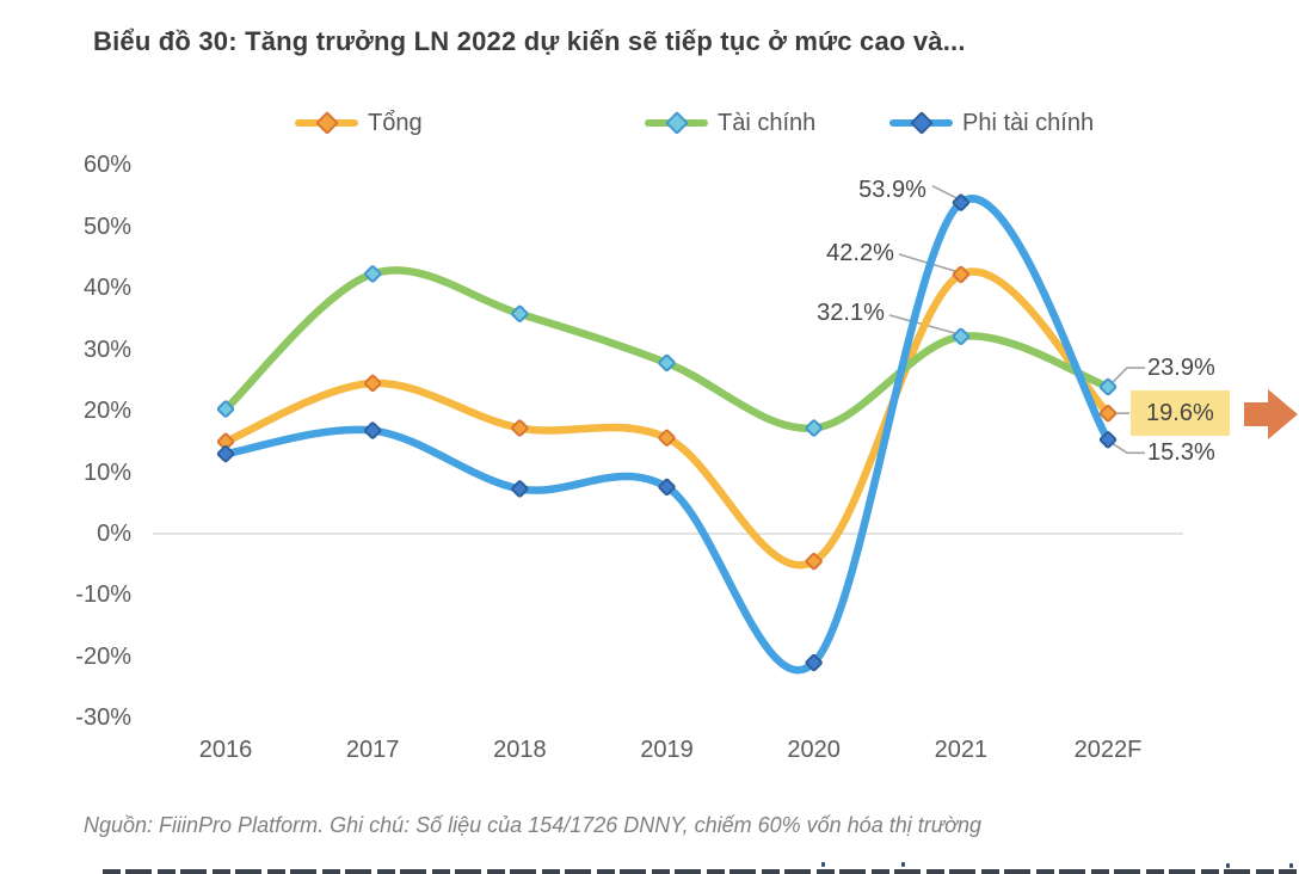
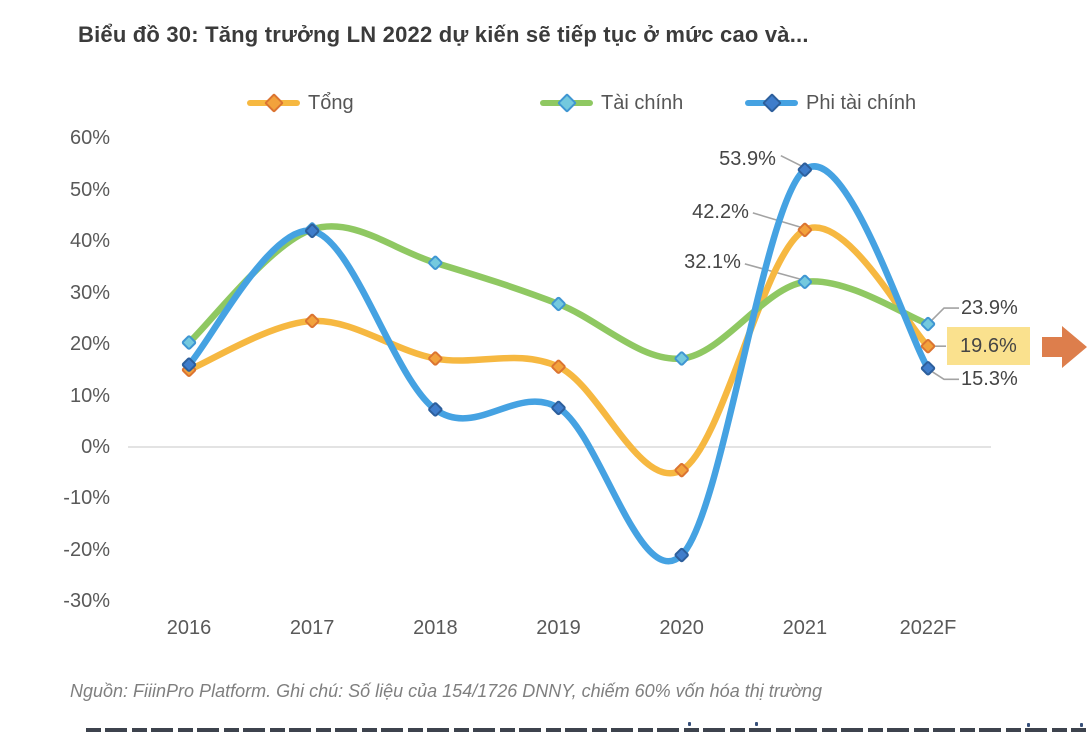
Phi tài chính/2016: 13% -> 16%
Phi tài chính/2017: 17% -> 42%
